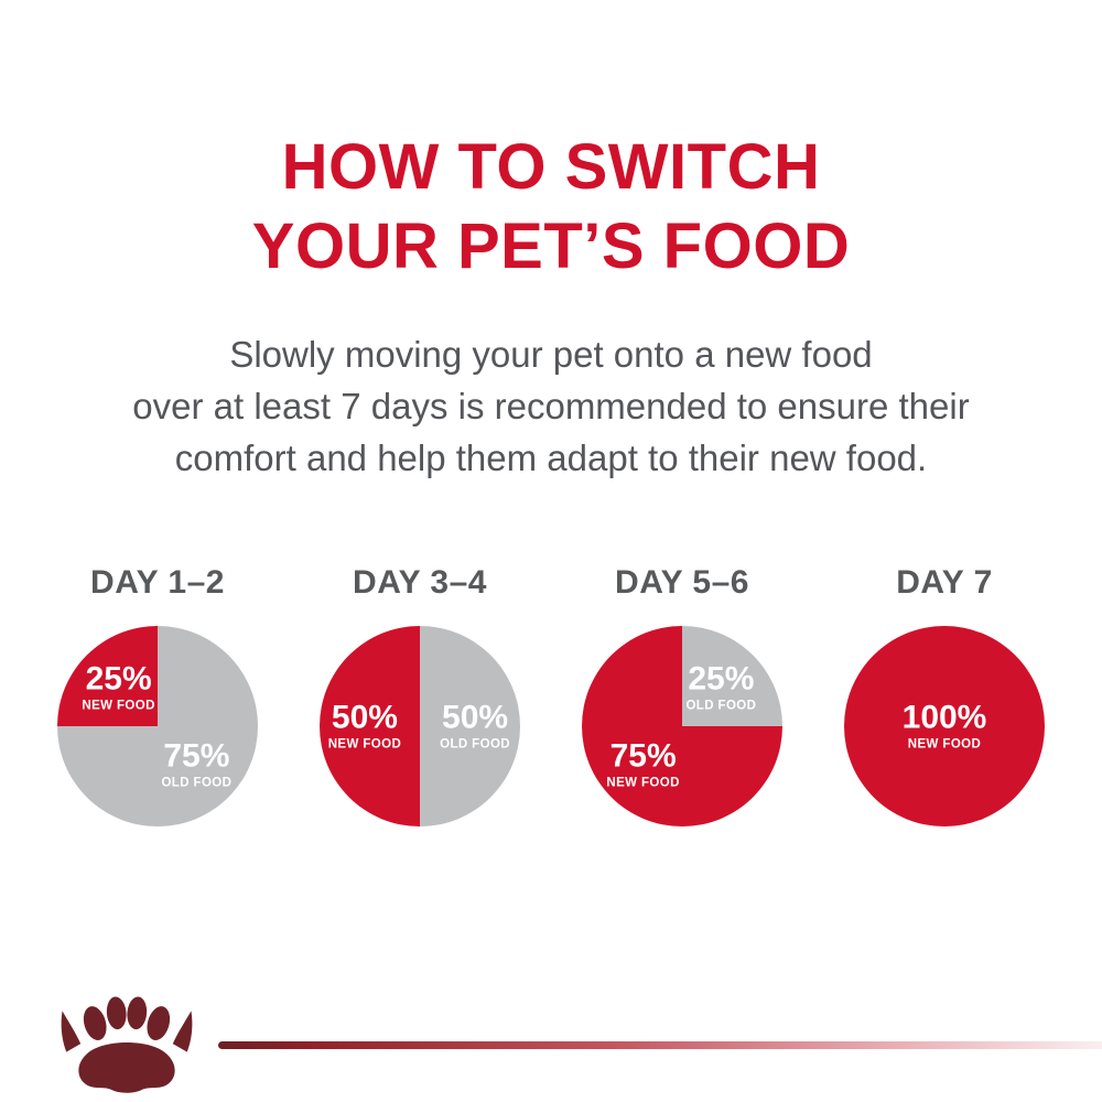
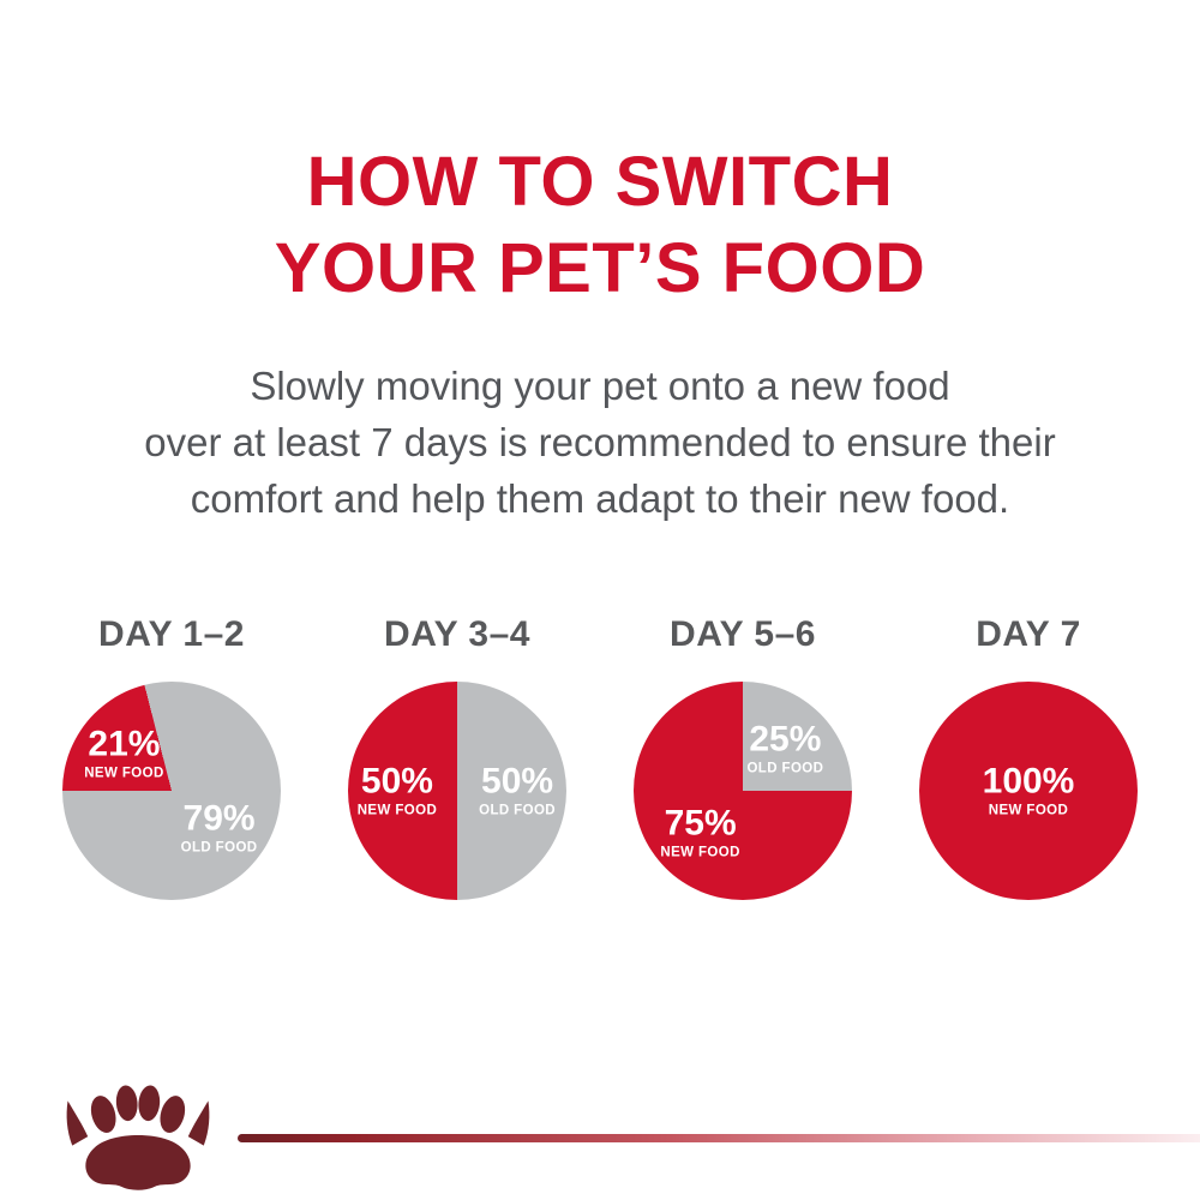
DAY 1–2/NEW FOOD: 25% -> 21%
DAY 1–2/OLD FOOD: 75% -> 79%
